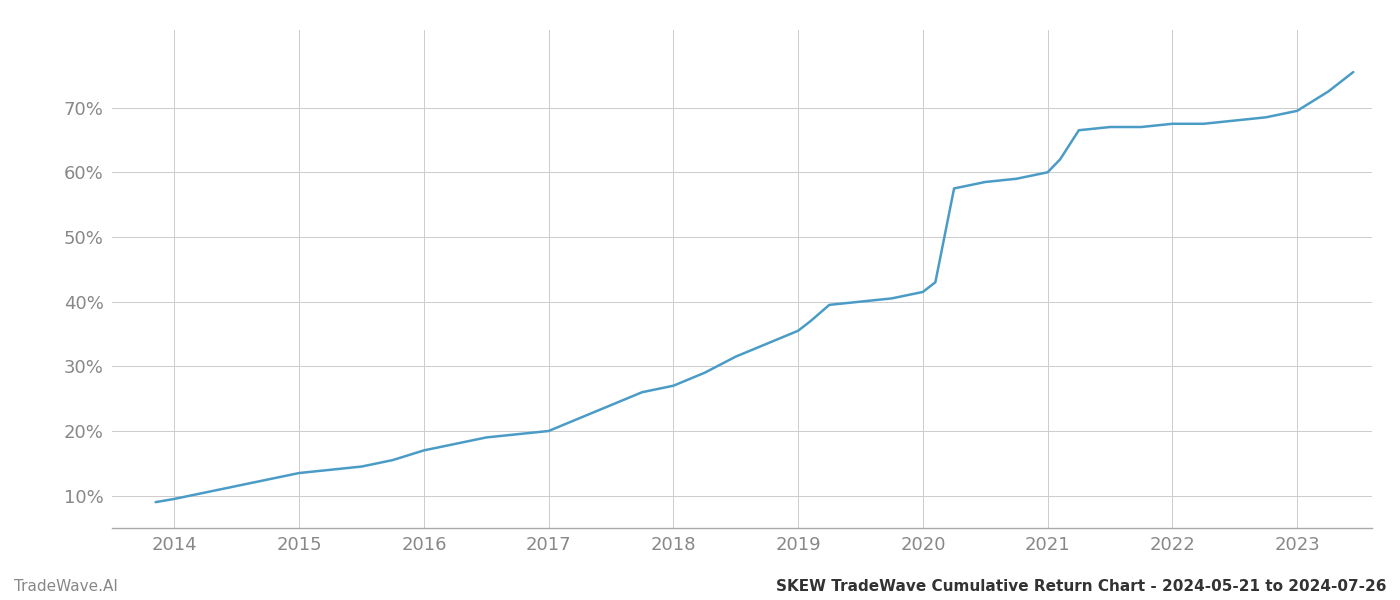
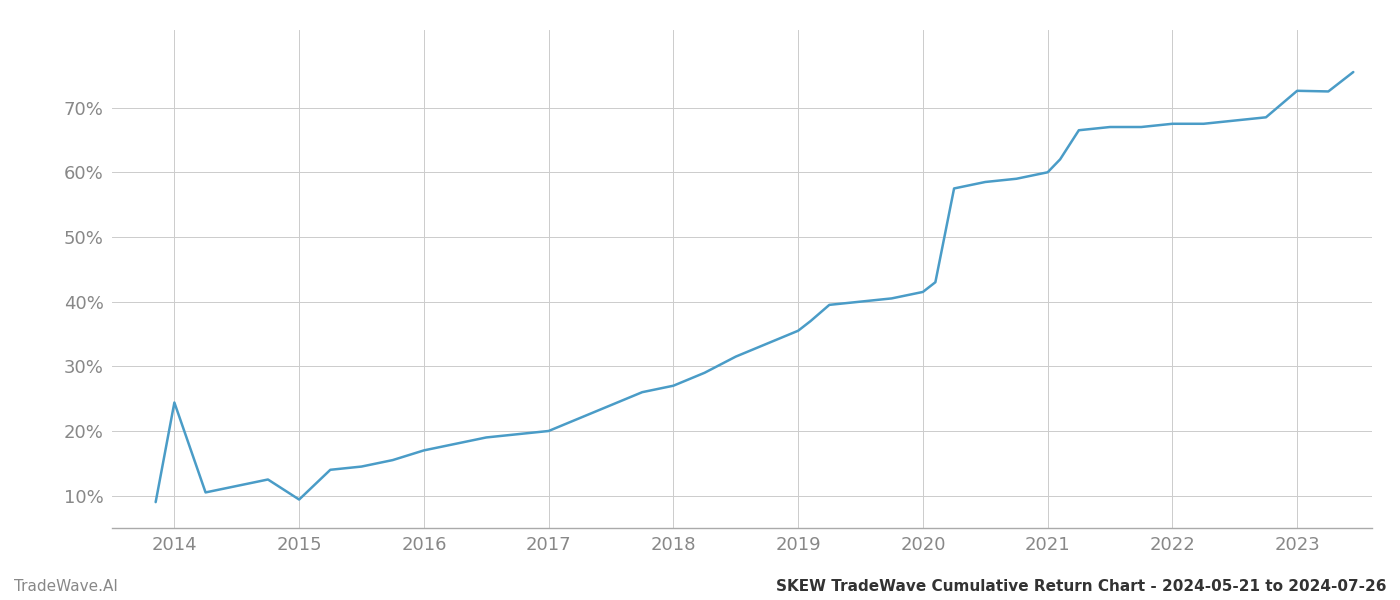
2014: 9.5% -> 24.4%
2015: 13.5% -> 9.4%
2023: 69.5% -> 72.6%
